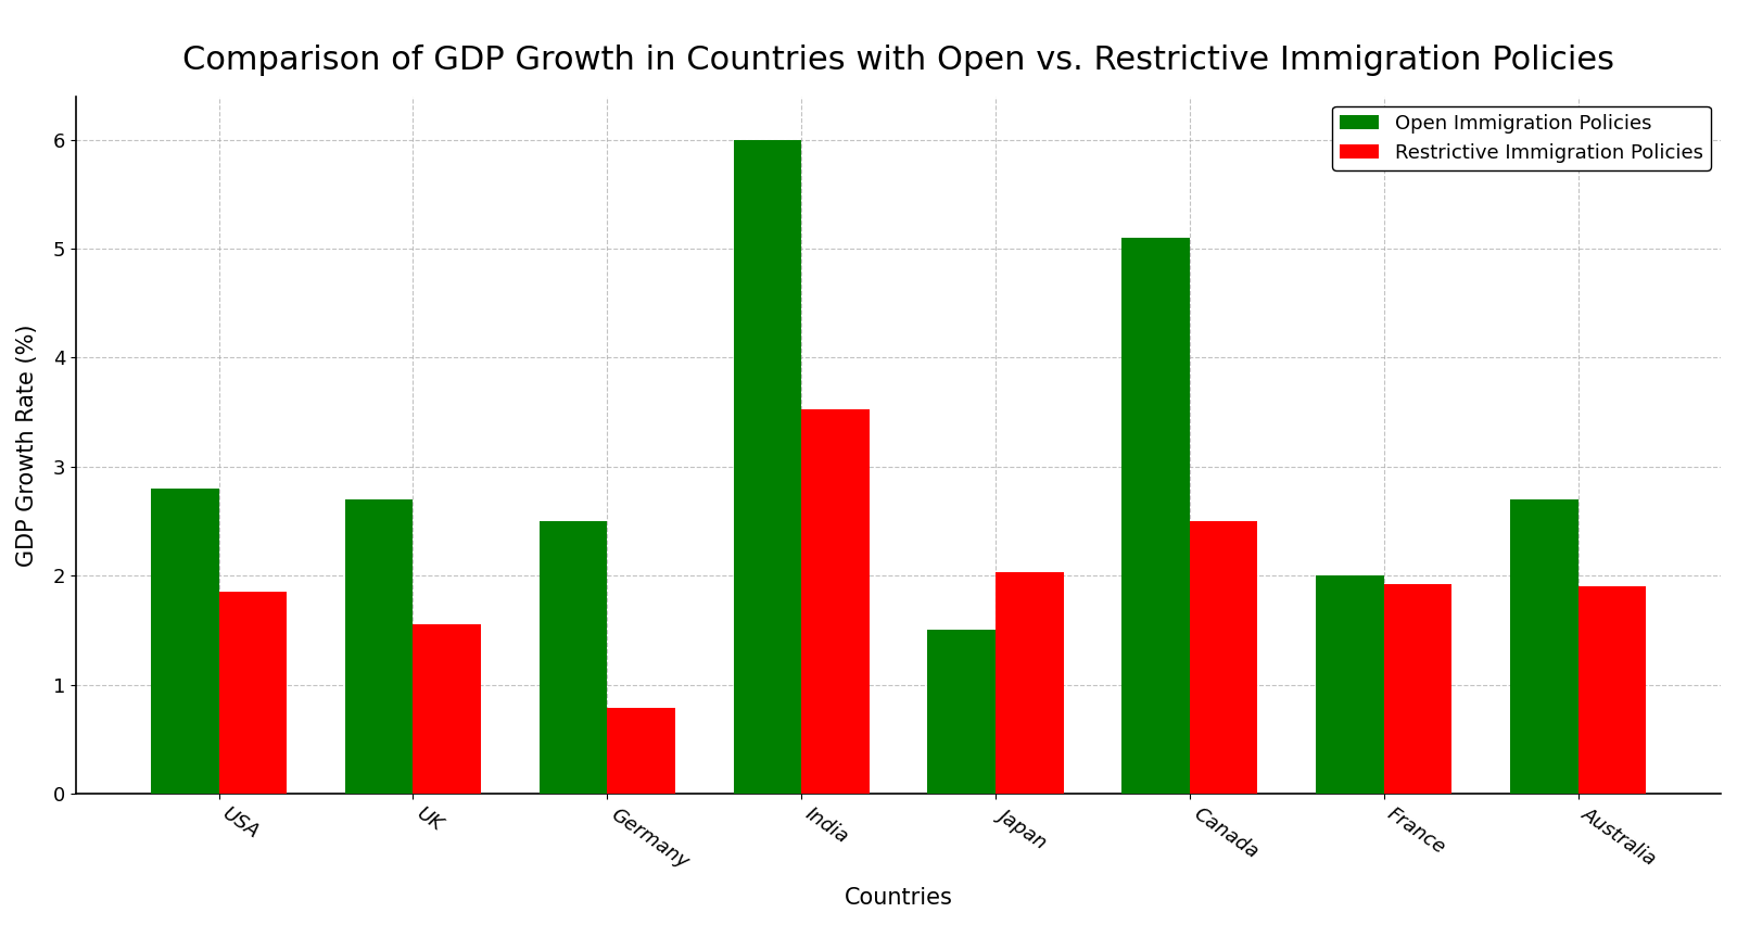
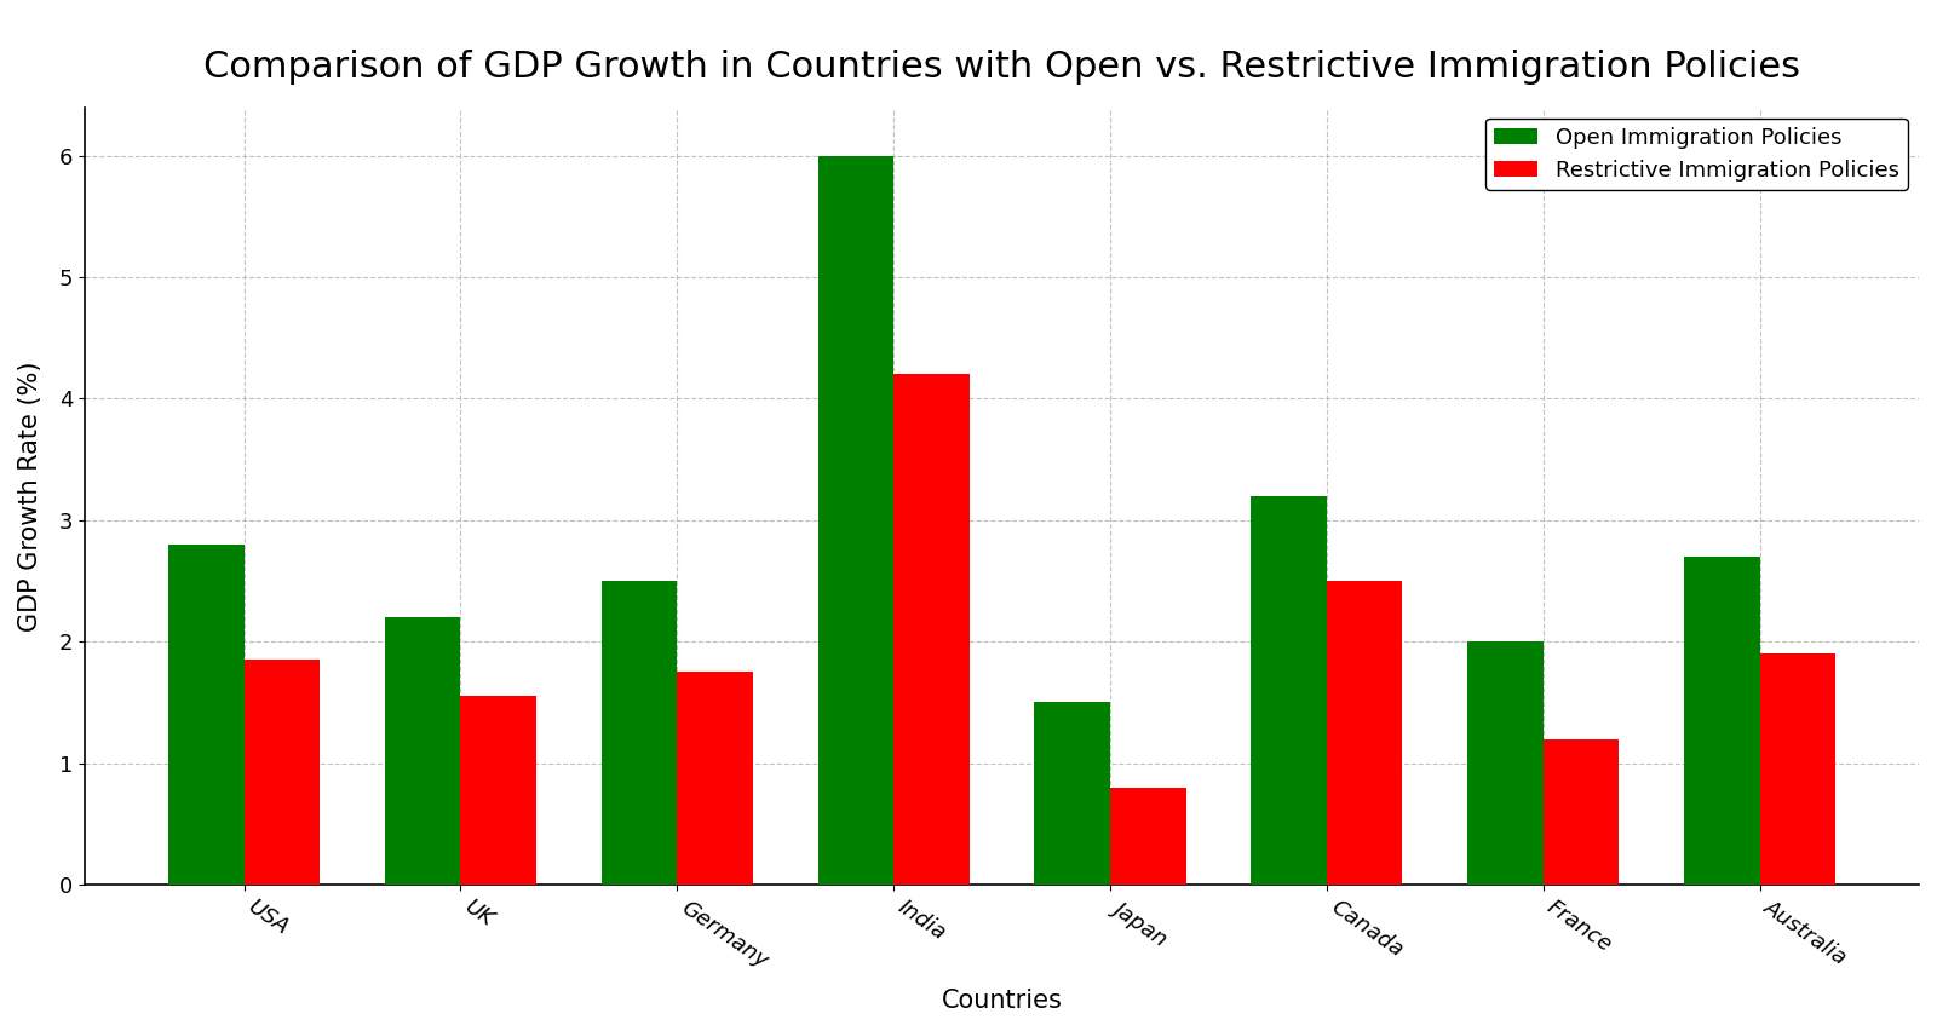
Open Immigration Policies/UK: 2.7 -> 2.2
Restrictive Immigration Policies/Germany: 0.79 -> 1.75
Restrictive Immigration Policies/India: 3.53 -> 4.20
Restrictive Immigration Policies/Japan: 2.03 -> 0.80
Open Immigration Policies/Canada: 5.1 -> 3.2
Restrictive Immigration Policies/France: 1.92 -> 1.20
